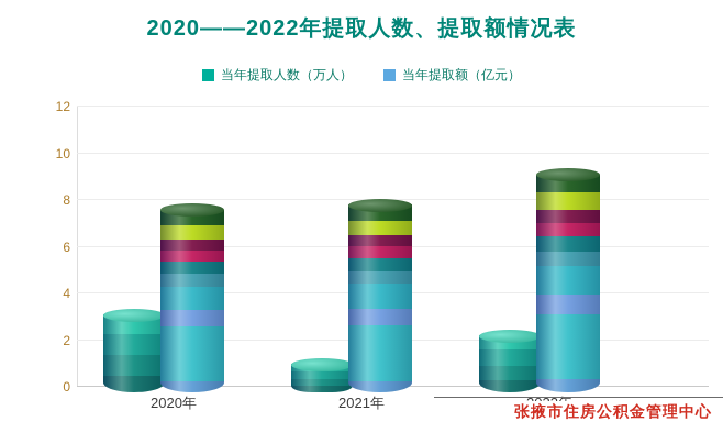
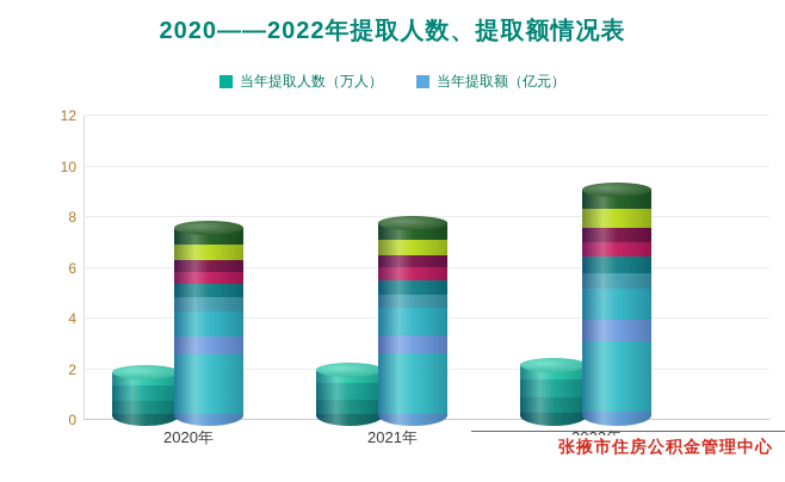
当年提取人数（万人）/2020年: 3.3 -> 2.1
当年提取人数（万人）/2021年: 1.2 -> 2.2
